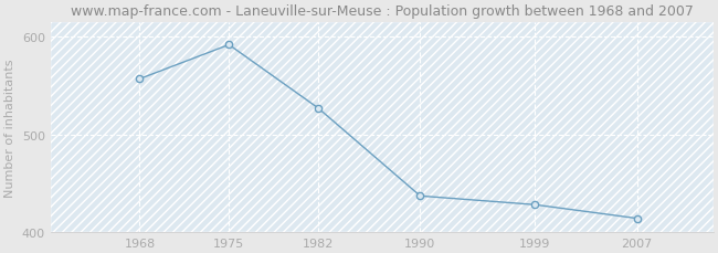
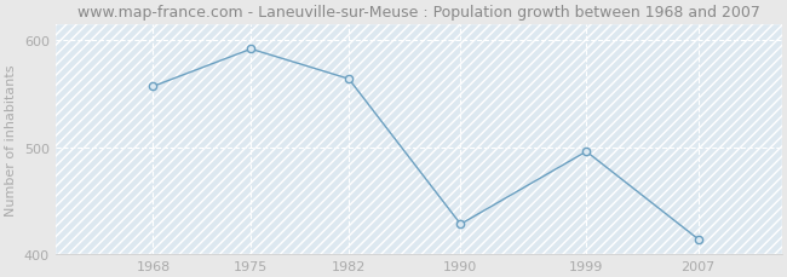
1982: 527 -> 564
1990: 437 -> 428
1999: 428 -> 496
